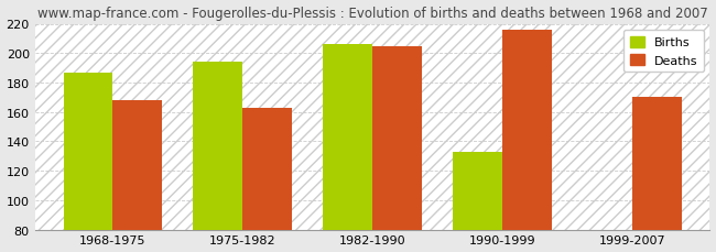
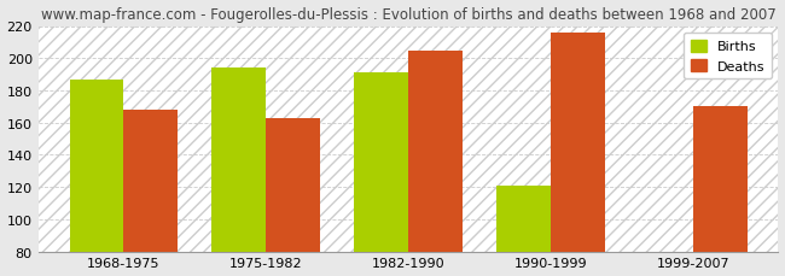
Births/1982-1990: 206 -> 191
Births/1990-1999: 133 -> 121
